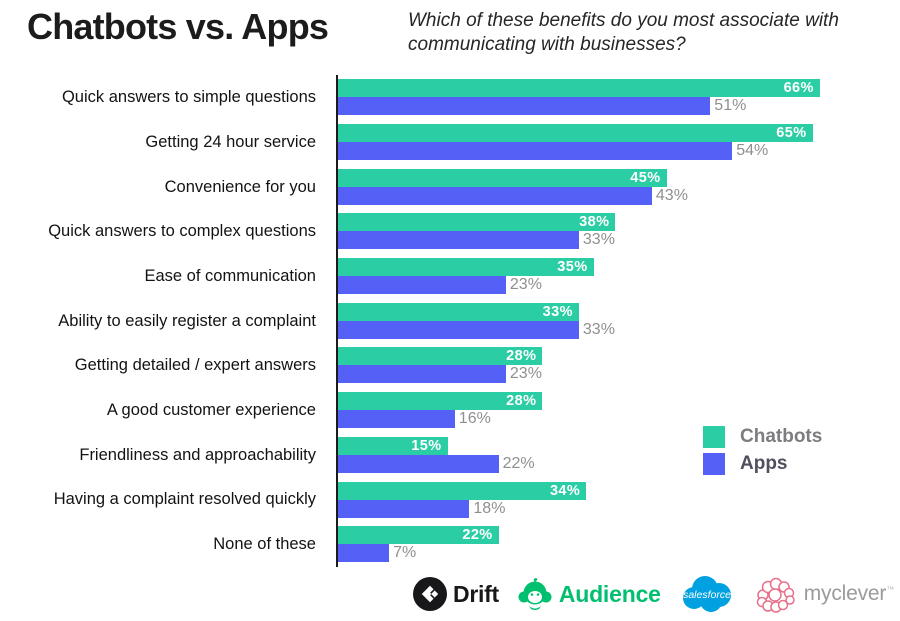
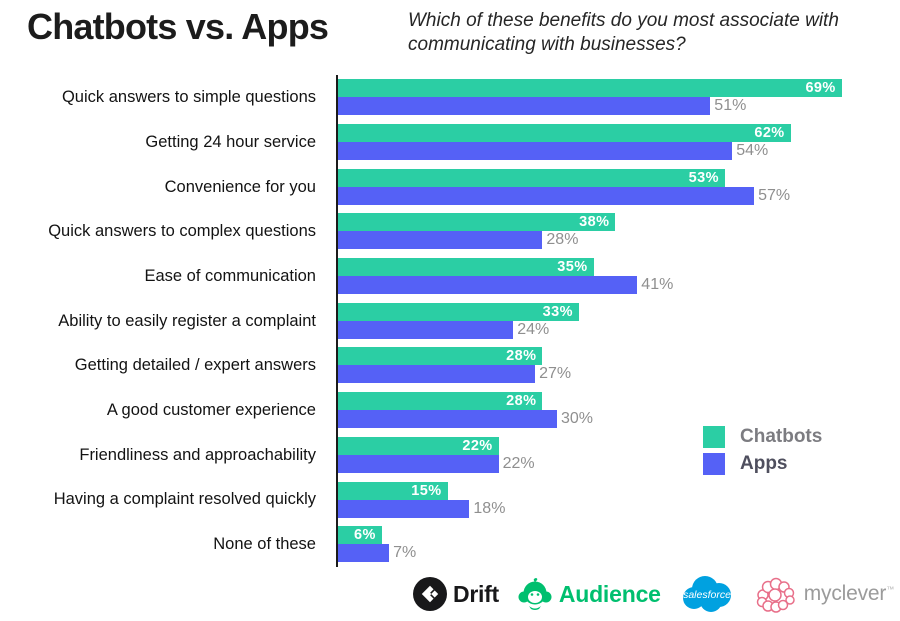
Chatbots/Quick answers to simple questions: 66% -> 69%
Chatbots/Getting 24 hour service: 65% -> 62%
Chatbots/Convenience for you: 45% -> 53%
Apps/Convenience for you: 43% -> 57%
Apps/Quick answers to complex questions: 33% -> 28%
Apps/Ease of communication: 23% -> 41%
Apps/Ability to easily register a complaint: 33% -> 24%
Apps/Getting detailed / expert answers: 23% -> 27%
Apps/A good customer experience: 16% -> 30%
Chatbots/Friendliness and approachability: 15% -> 22%
Chatbots/Having a complaint resolved quickly: 34% -> 15%
Chatbots/None of these: 22% -> 6%
